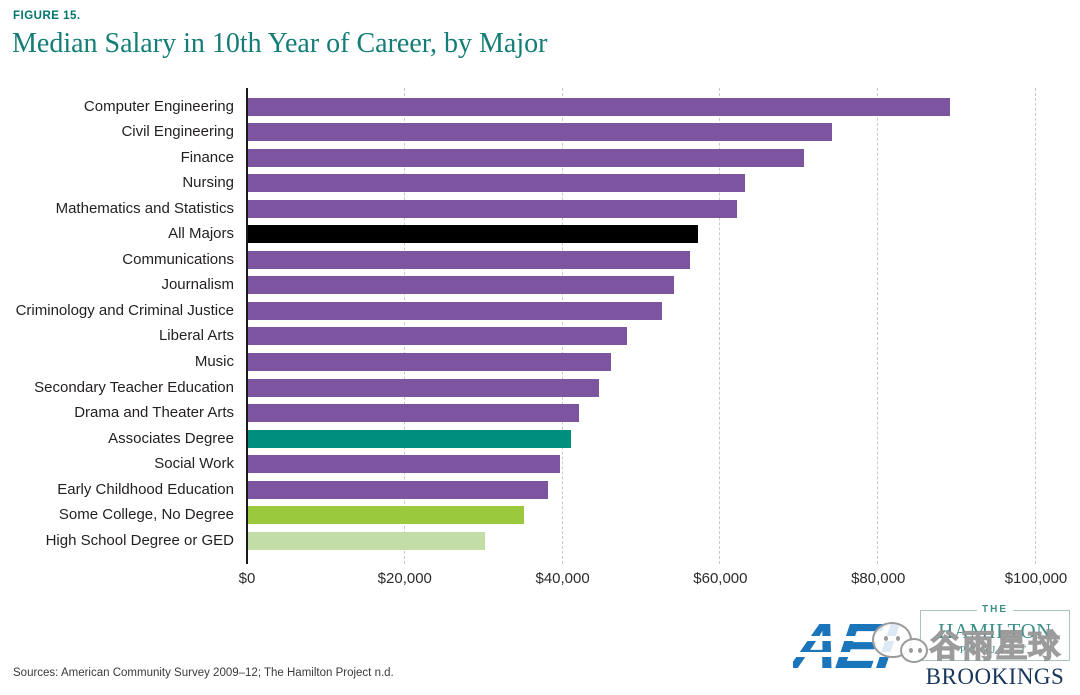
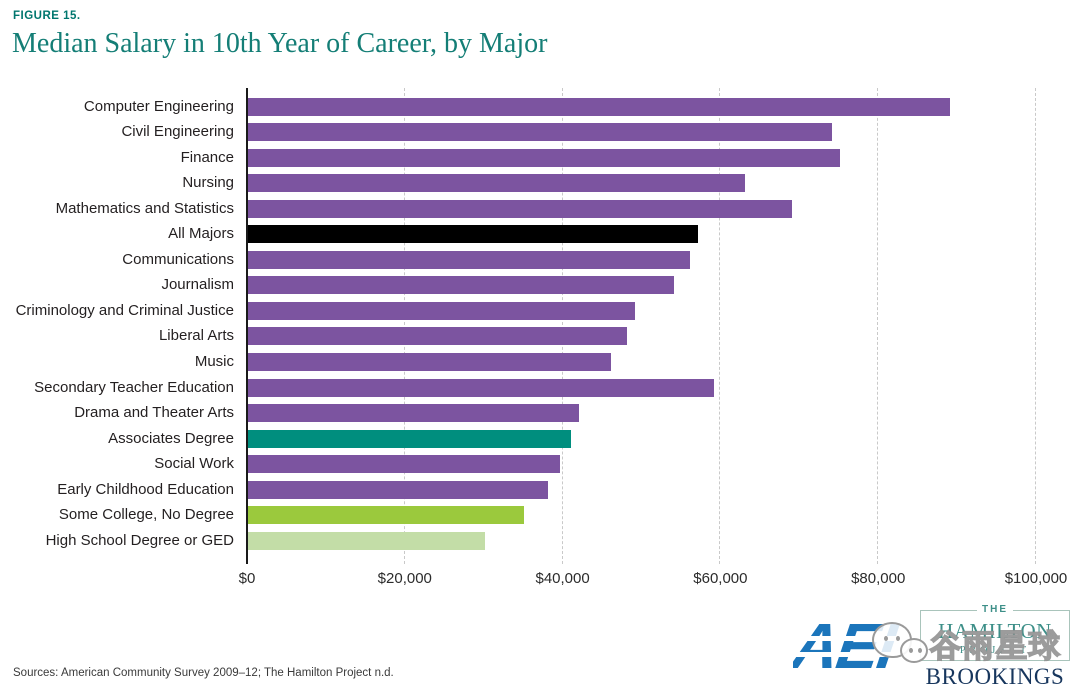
Finance: $70000 -> $75000
Mathematics and Statistics: $62000 -> $69000
Criminology and Criminal Justice: $52000 -> $49000
Secondary Teacher Education: $44000 -> $59000
